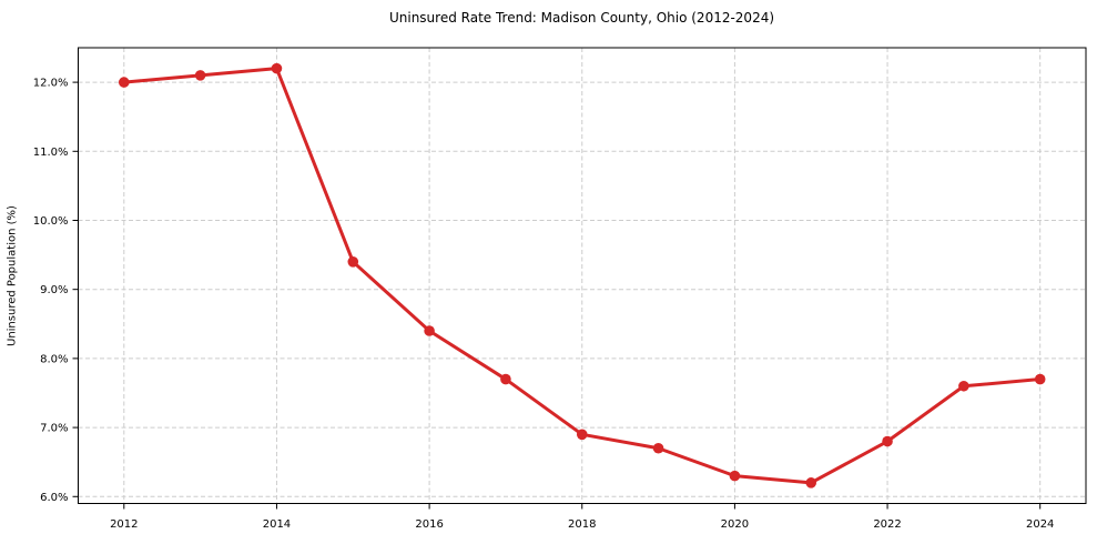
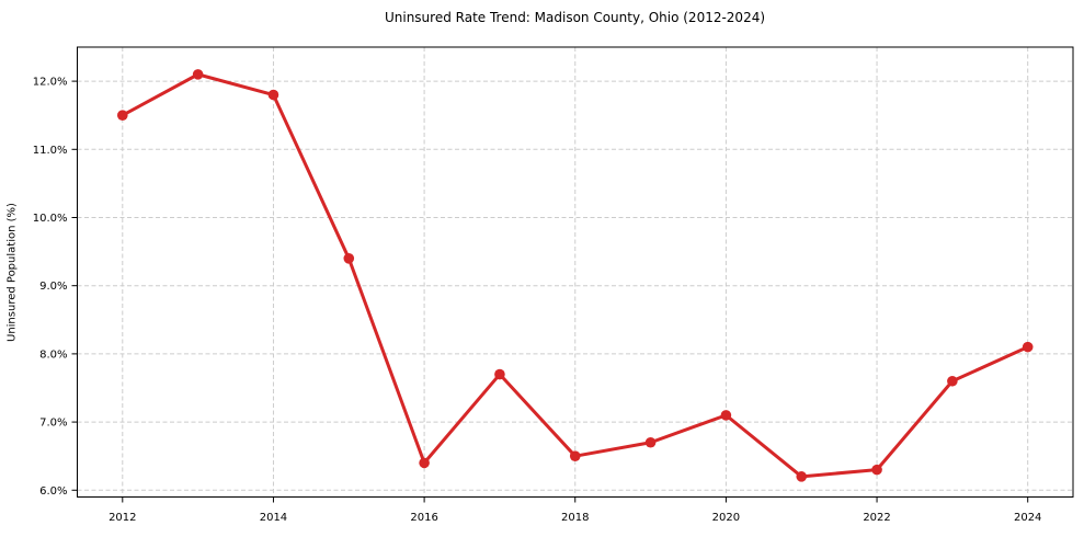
2012: 12.0% -> 11.5%
2014: 12.2% -> 11.8%
2016: 8.4% -> 6.4%
2018: 6.9% -> 6.5%
2020: 6.3% -> 7.1%
2022: 6.8% -> 6.3%
2024: 7.7% -> 8.1%
